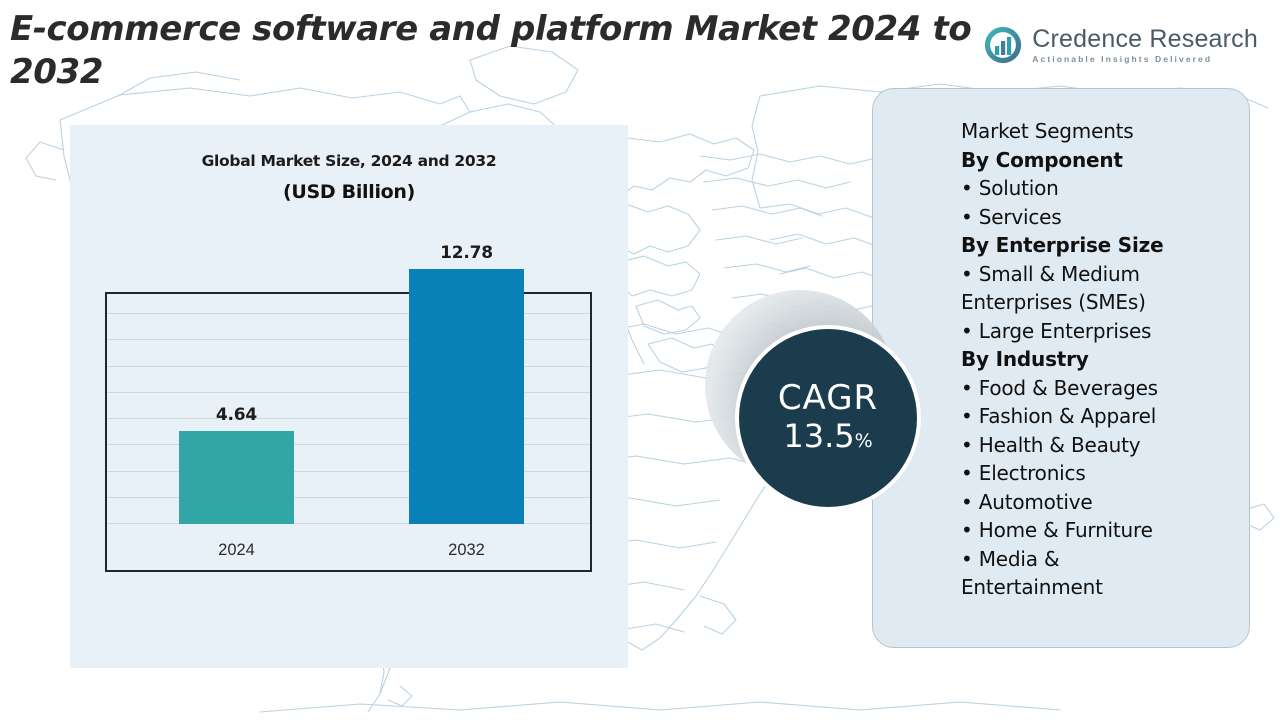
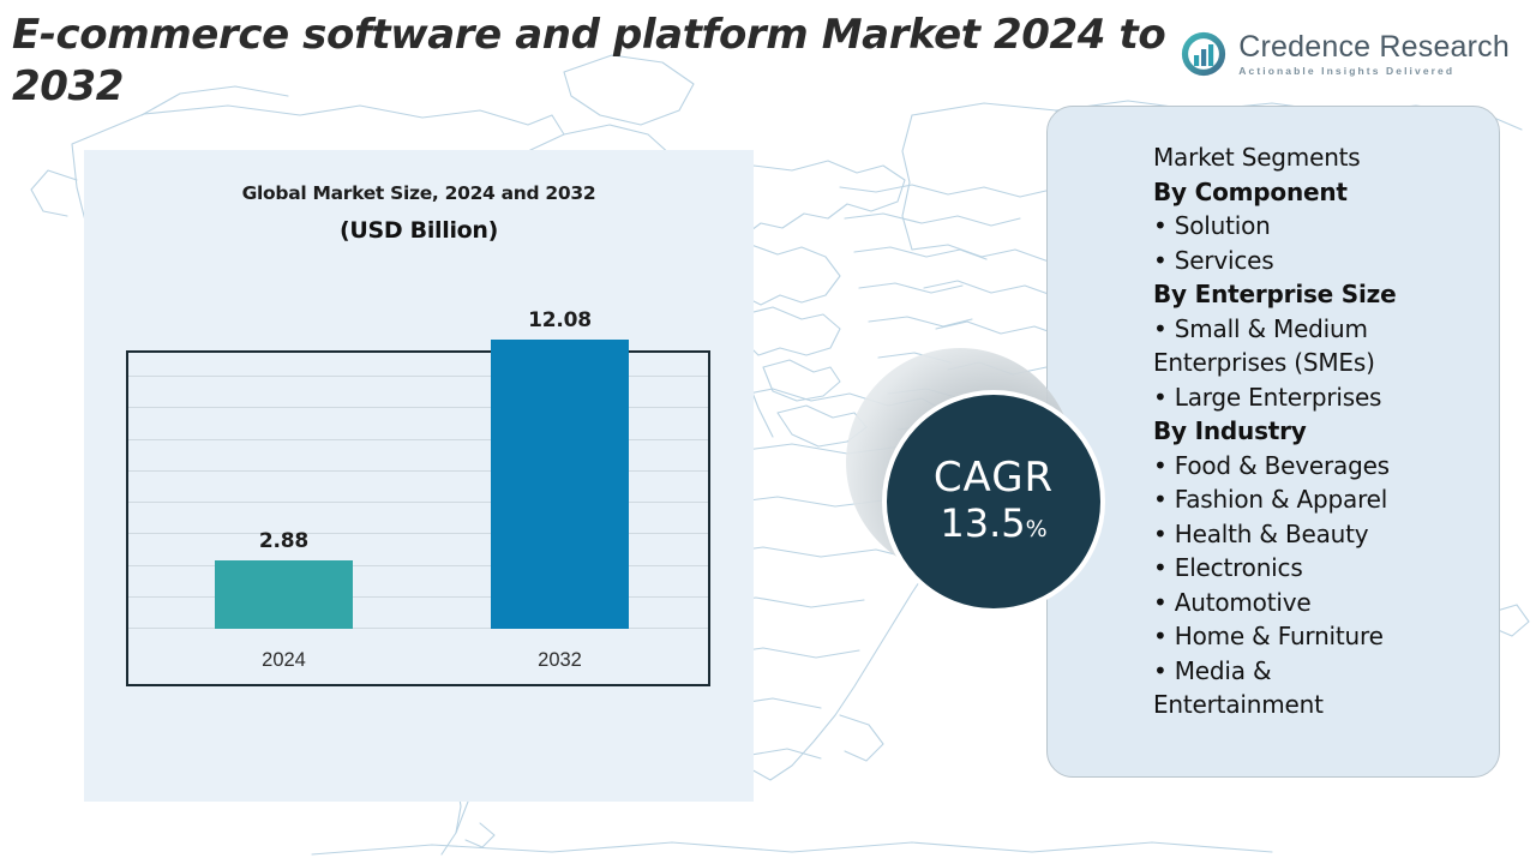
2024: 4.64 -> 2.88
2032: 12.78 -> 12.08
